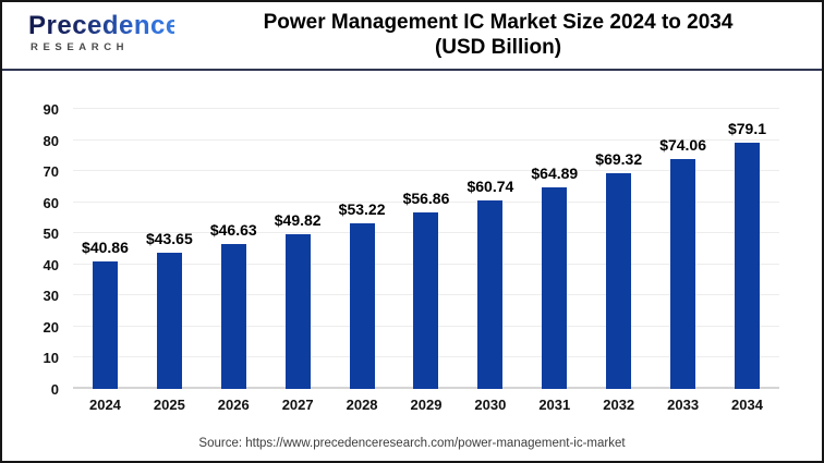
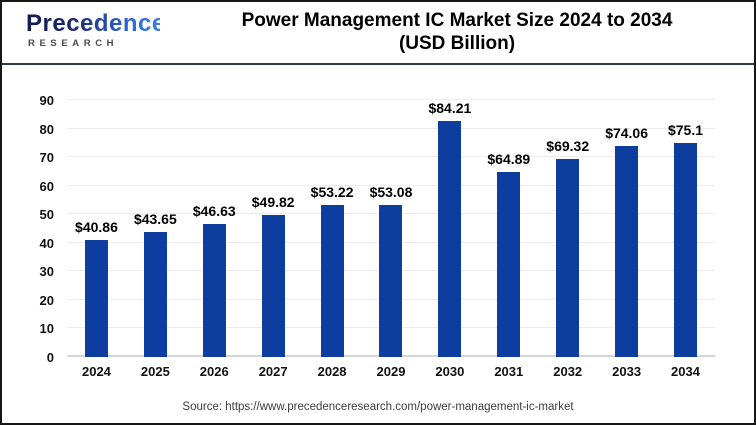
2029: $56.86 -> $53.08
2030: $60.74 -> $84.21
2034: $79.1 -> $75.1
